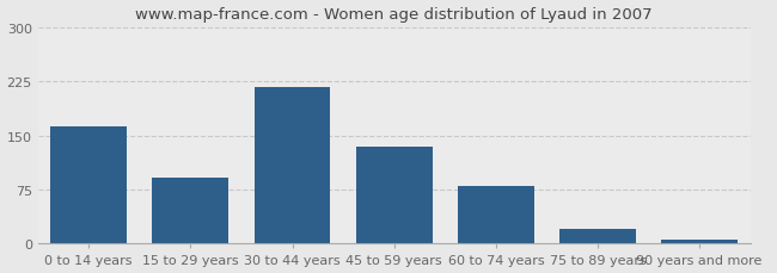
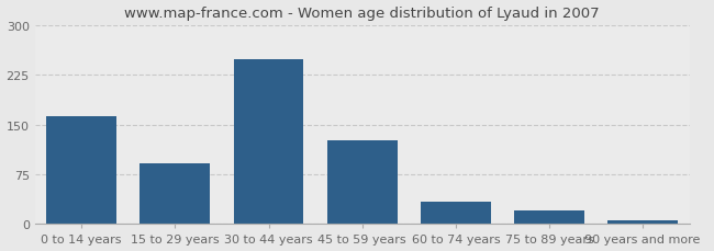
30 to 44 years: 218 -> 248
45 to 59 years: 135 -> 126
60 to 74 years: 80 -> 34
